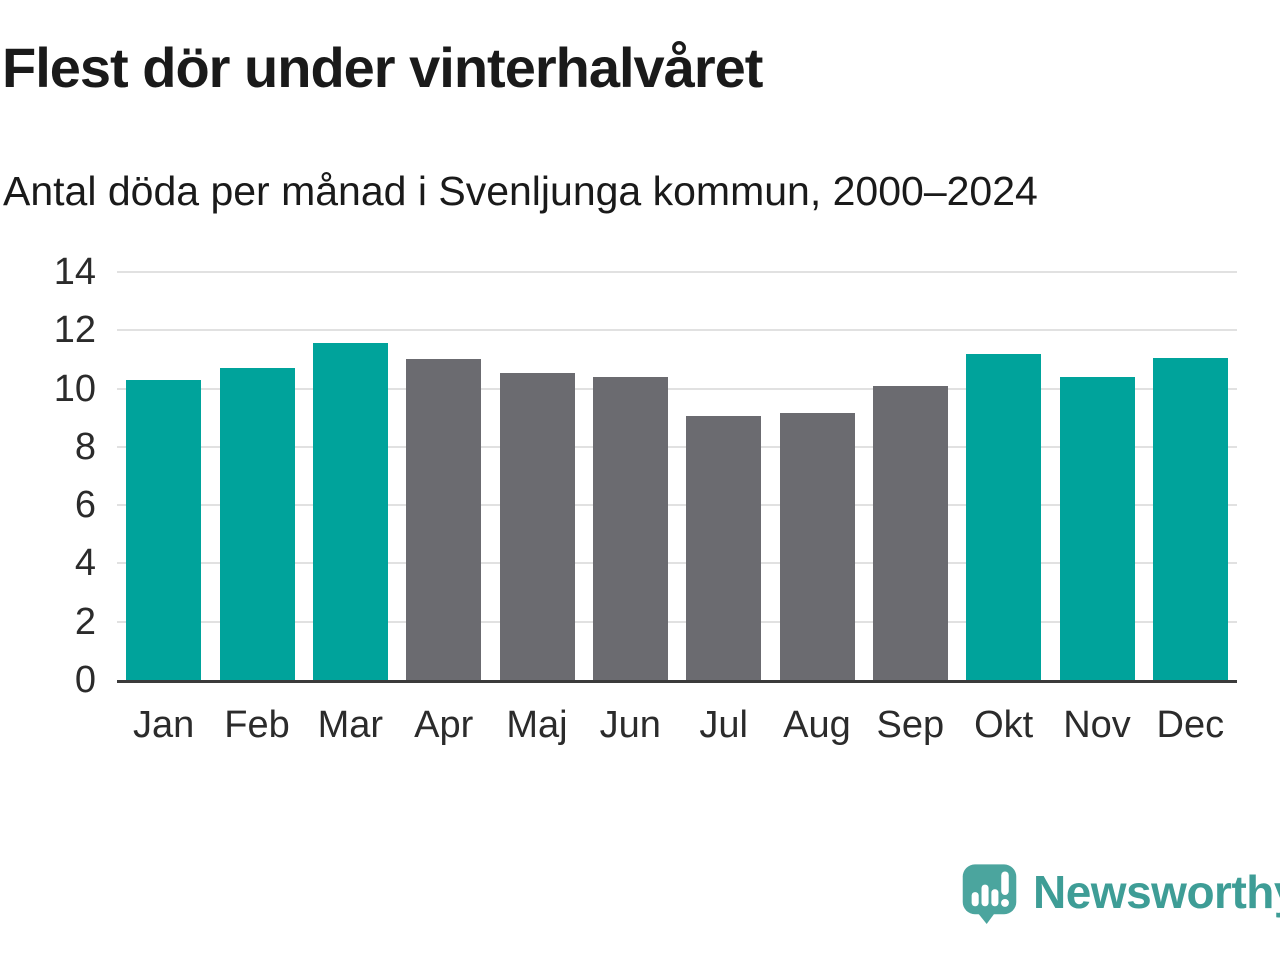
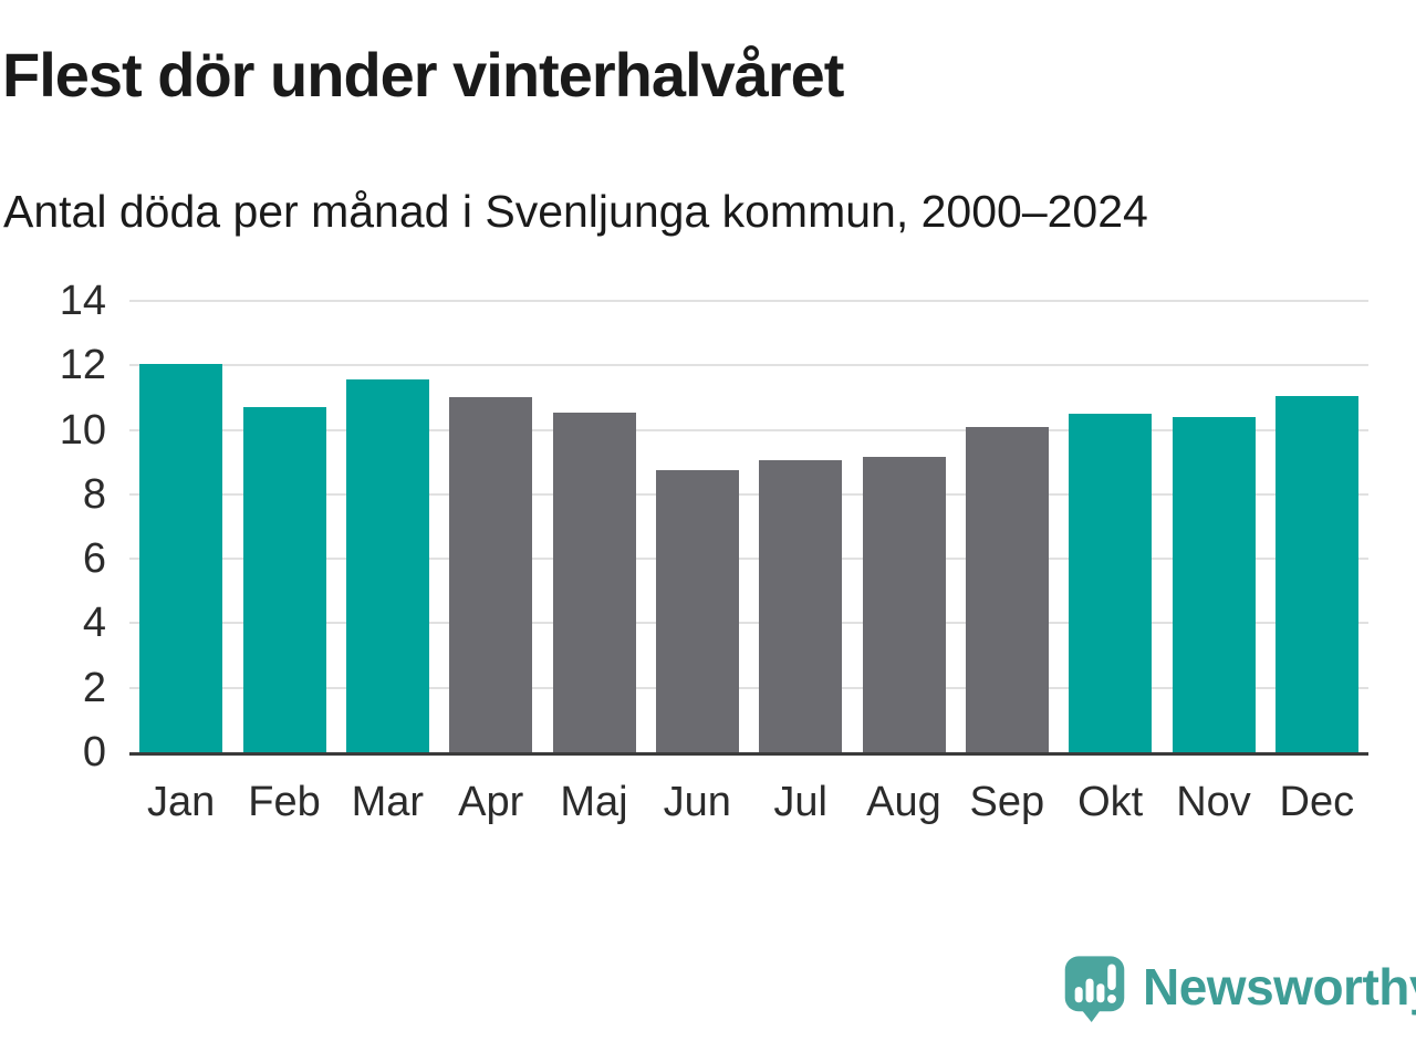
Jan: 10.3 -> 12.1
Jun: 10.4 -> 8.8
Okt: 11.2 -> 10.5
